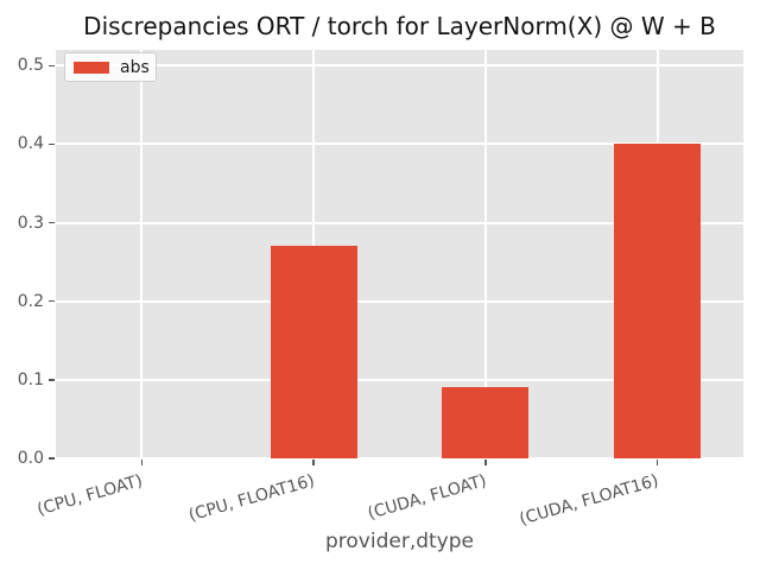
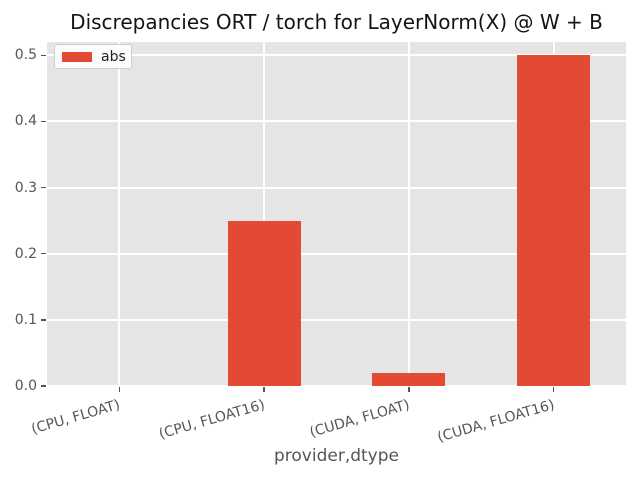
(CPU, FLOAT16): 0.27 -> 0.25
(CUDA, FLOAT): 0.09 -> 0.02
(CUDA, FLOAT16): 0.40 -> 0.50
